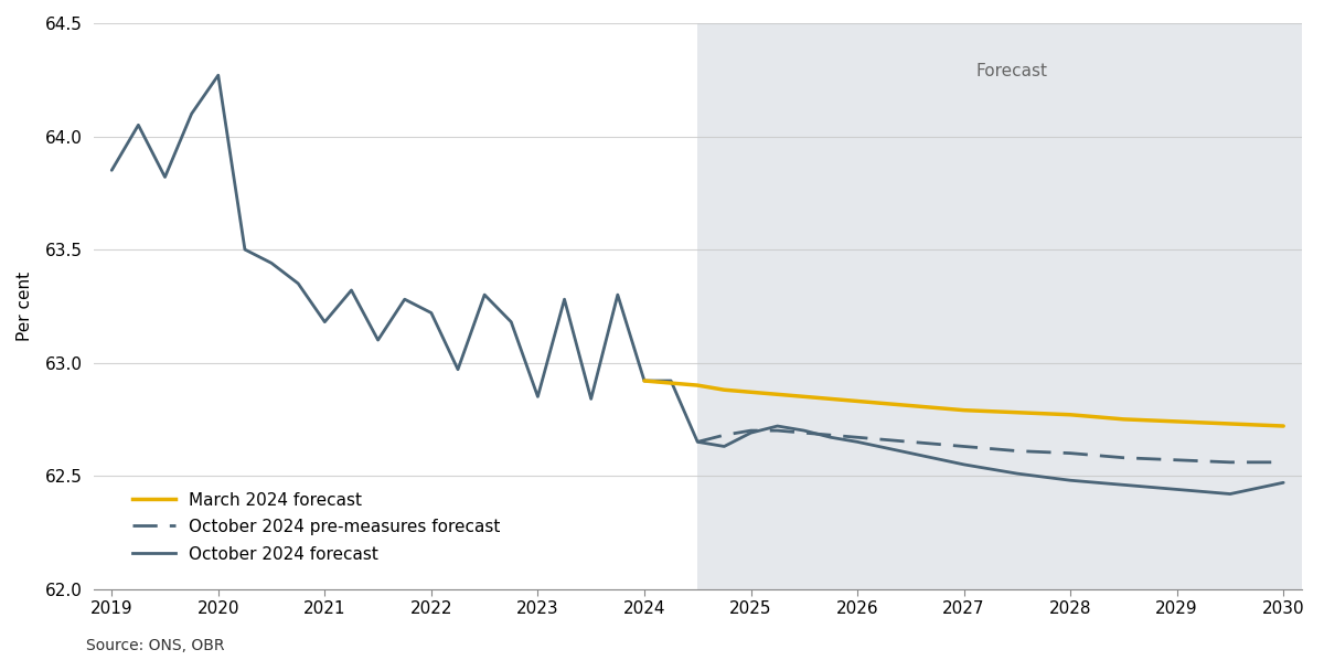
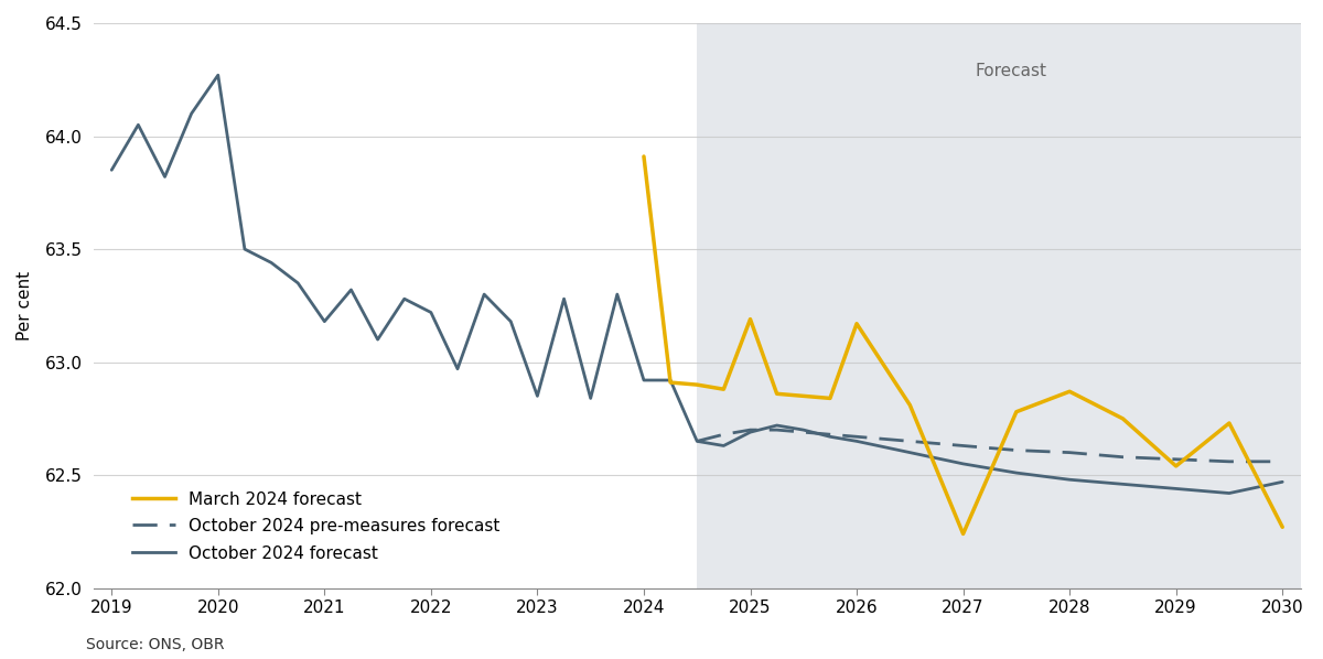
March 2024 forecast/2024: 62.92 -> 63.91
March 2024 forecast/2025: 62.87 -> 63.19
March 2024 forecast/2026: 62.83 -> 63.17
March 2024 forecast/2027: 62.79 -> 62.24
March 2024 forecast/2028: 62.77 -> 62.87
March 2024 forecast/2029: 62.74 -> 62.54
March 2024 forecast/2030: 62.72 -> 62.27
